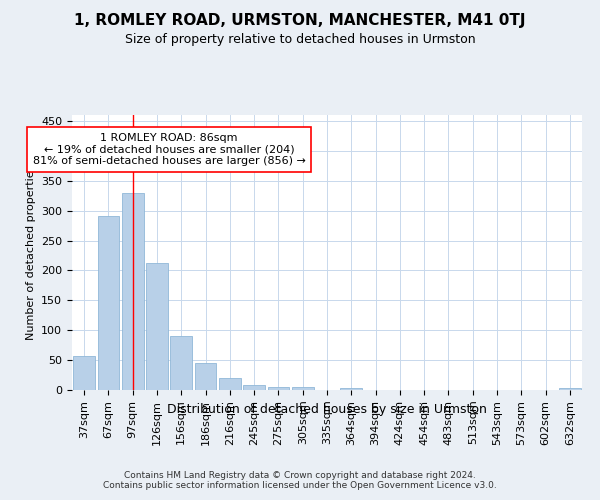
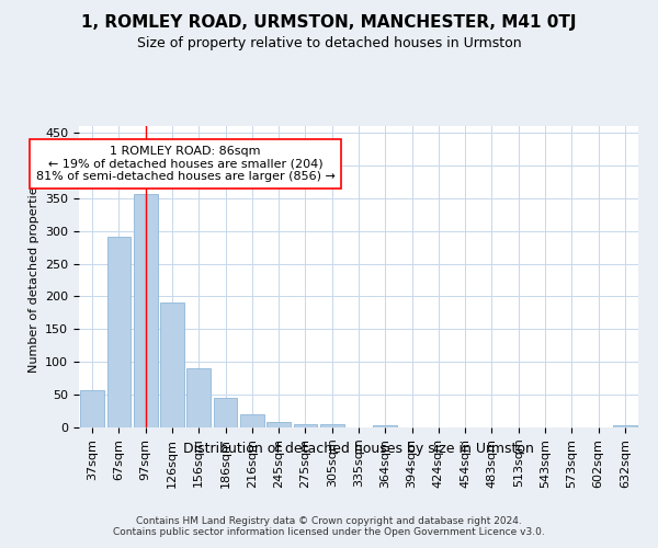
97sqm: 330 -> 356
126sqm: 212 -> 191
